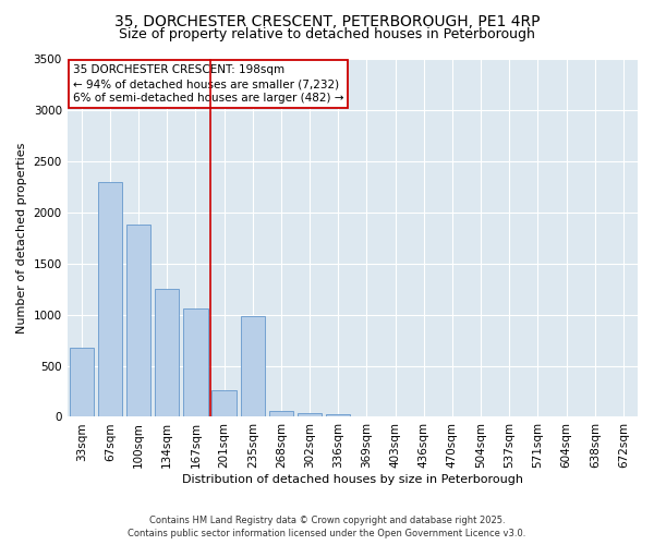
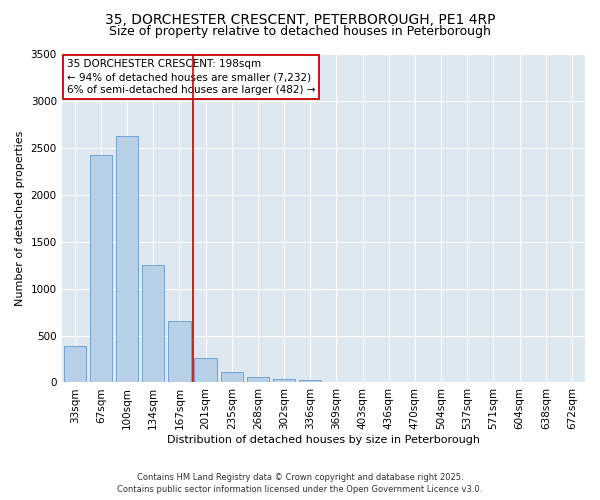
33sqm: 680 -> 390
67sqm: 2300 -> 2420
100sqm: 1880 -> 2630
167sqm: 1060 -> 650
235sqm: 980 -> 110
